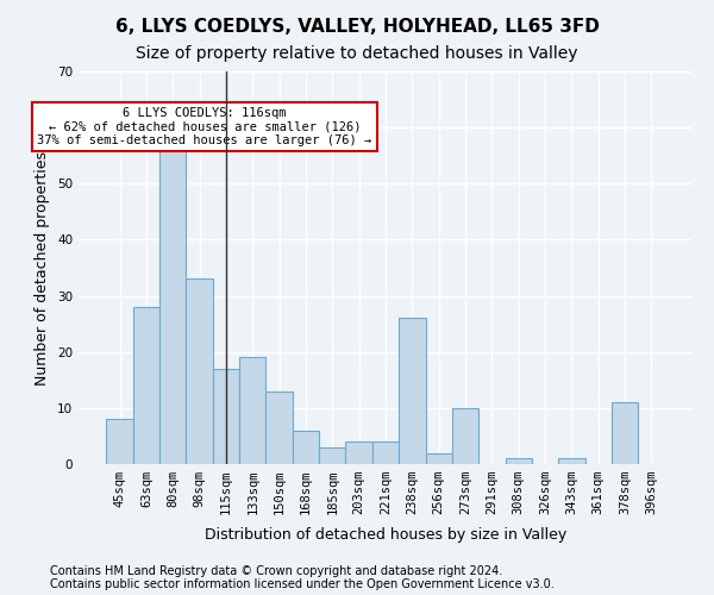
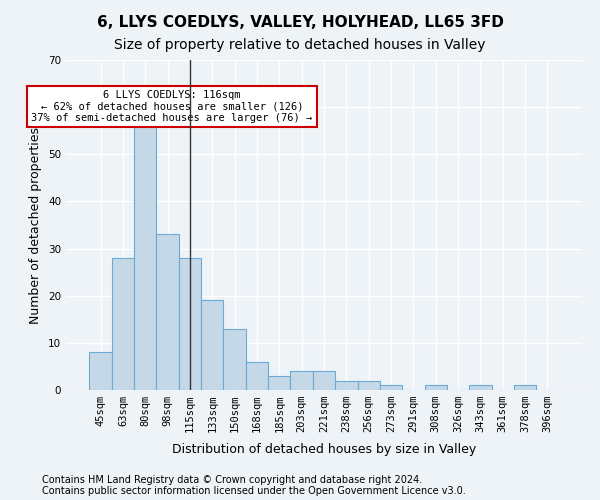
115sqm: 17 -> 28
238sqm: 26 -> 2
273sqm: 10 -> 1
378sqm: 11 -> 1
